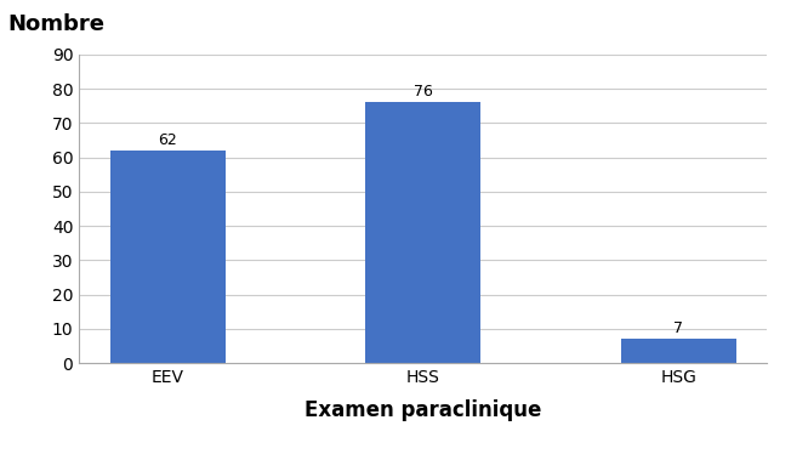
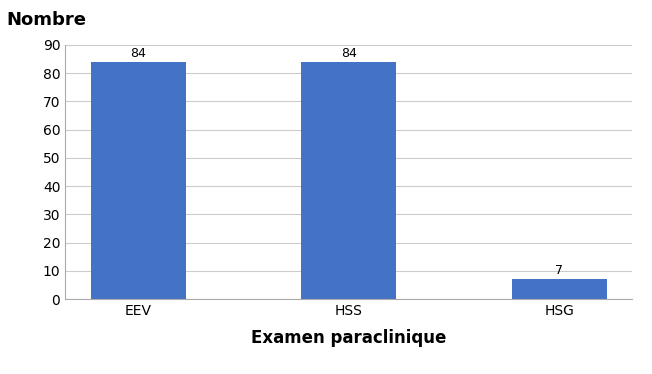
EEV: 62 -> 84
HSS: 76 -> 84
